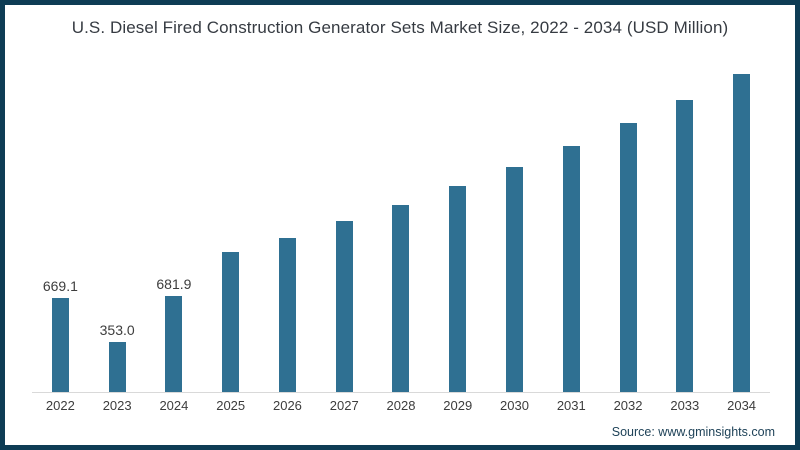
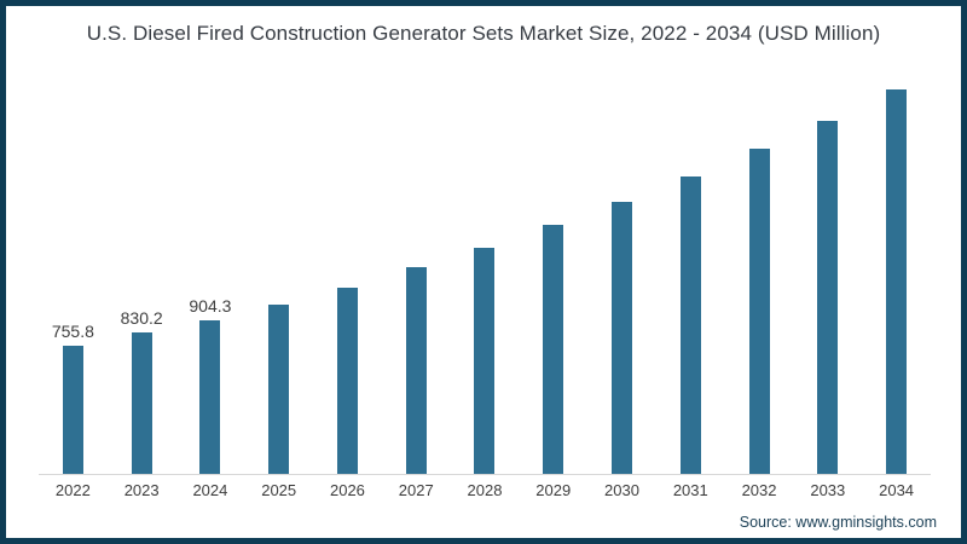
2022: 669.1 -> 755.8
2023: 353.0 -> 830.2
2024: 681.9 -> 904.3
